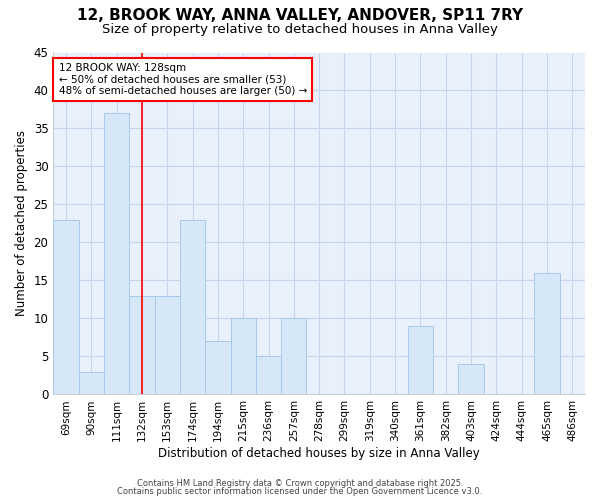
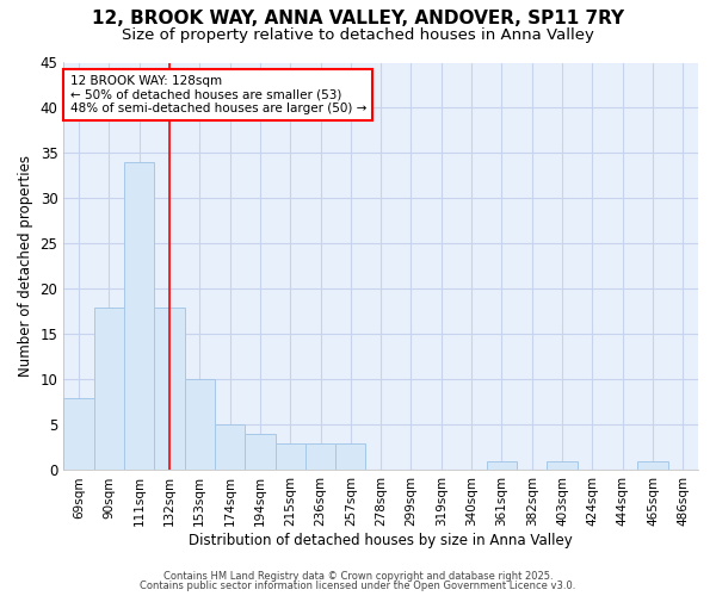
69sqm: 23 -> 8
90sqm: 3 -> 18
111sqm: 37 -> 34
132sqm: 13 -> 18
153sqm: 13 -> 10
174sqm: 23 -> 5
194sqm: 7 -> 4
215sqm: 10 -> 3
236sqm: 5 -> 3
257sqm: 10 -> 3
361sqm: 9 -> 1
403sqm: 4 -> 1
465sqm: 16 -> 1
